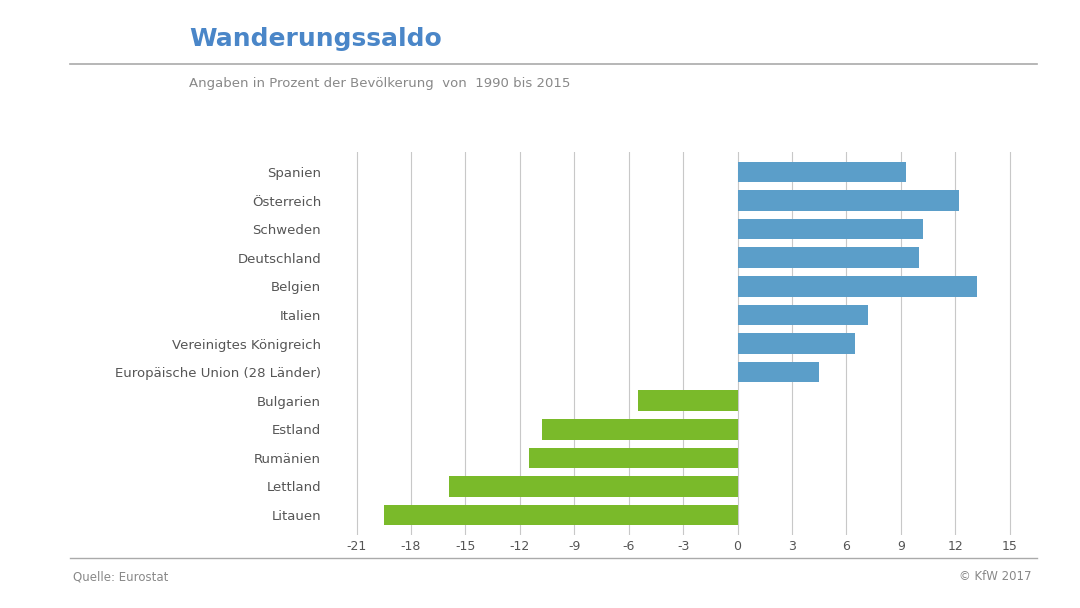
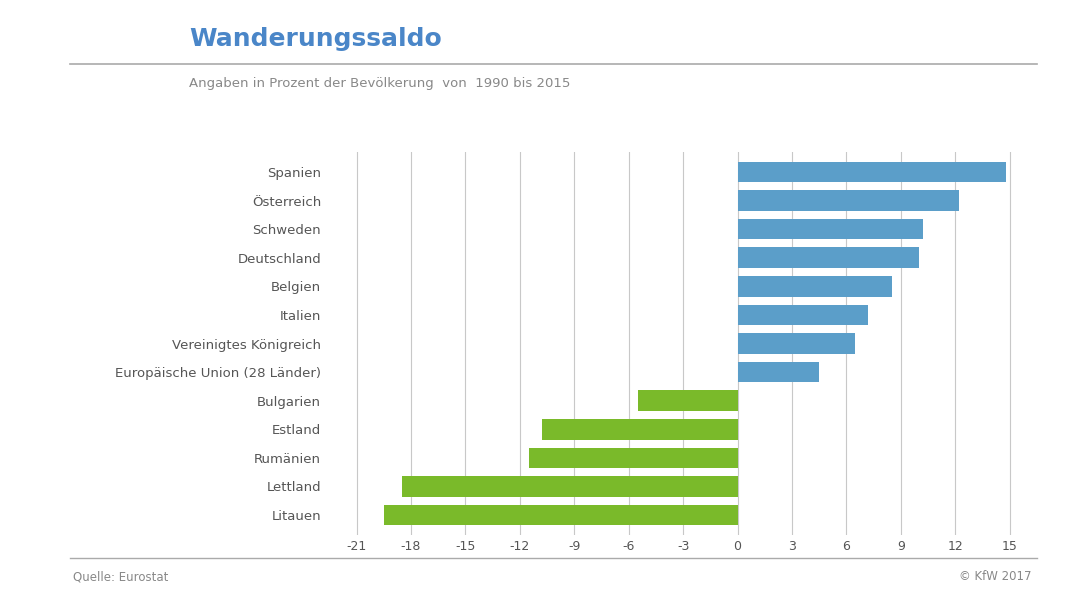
Spanien: 9.3 -> 14.8
Belgien: 13.2 -> 8.5
Lettland: -15.9 -> -18.5
